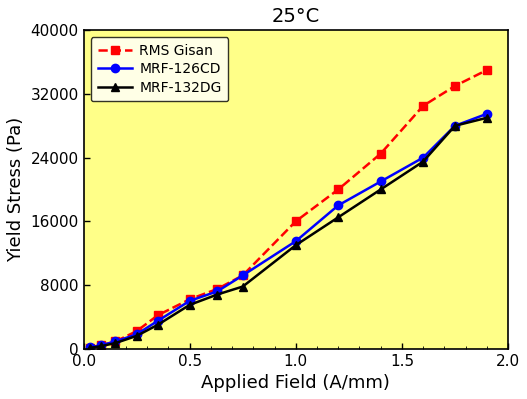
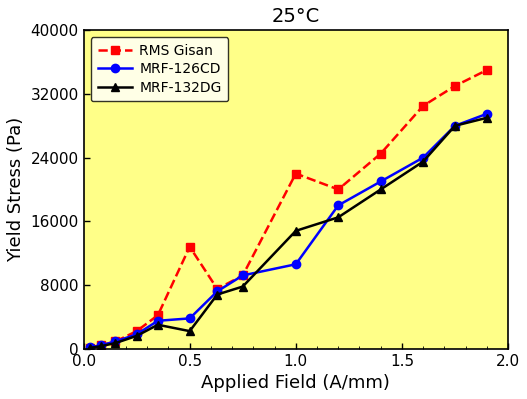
RMS Gisan/0.5: 6200 -> 12800
MRF-126CD/0.5: 6000 -> 3800
MRF-132DG/0.5: 5500 -> 2200
RMS Gisan/1.0: 16000 -> 22000
MRF-126CD/1.0: 13500 -> 10600
MRF-132DG/1.0: 13000 -> 14800
